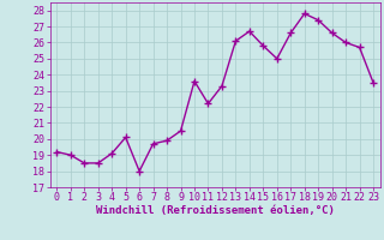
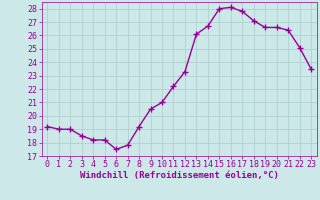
2: 18.5 -> 19.0
4: 19.1 -> 18.2
5: 20.1 -> 18.2
6: 18.0 -> 17.5
7: 19.7 -> 17.8
8: 19.9 -> 19.2
10: 23.6 -> 21.0
15: 25.8 -> 28.0
16: 25.0 -> 28.1
17: 26.6 -> 27.8
18: 27.8 -> 27.1
19: 27.4 -> 26.6
21: 26.0 -> 26.4
22: 25.7 -> 25.1
